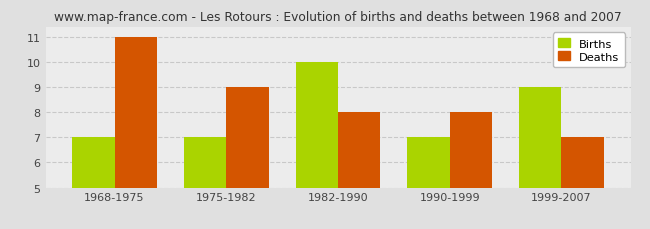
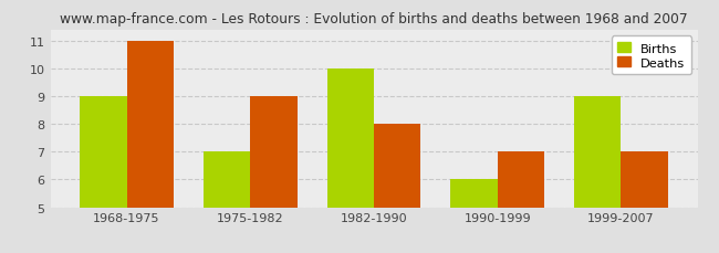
Births/1968-1975: 7 -> 9
Births/1990-1999: 7 -> 6
Deaths/1990-1999: 8 -> 7
